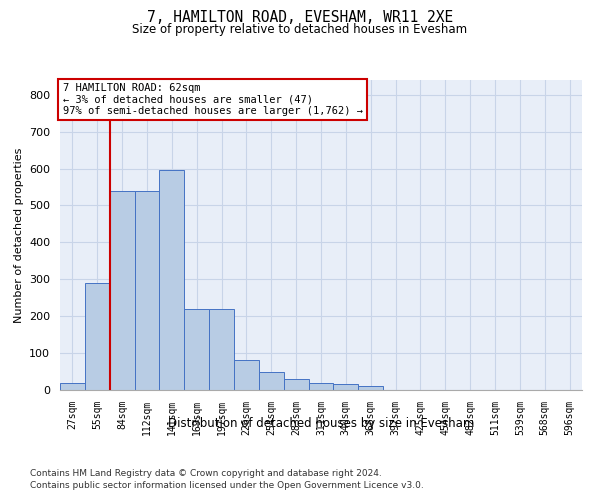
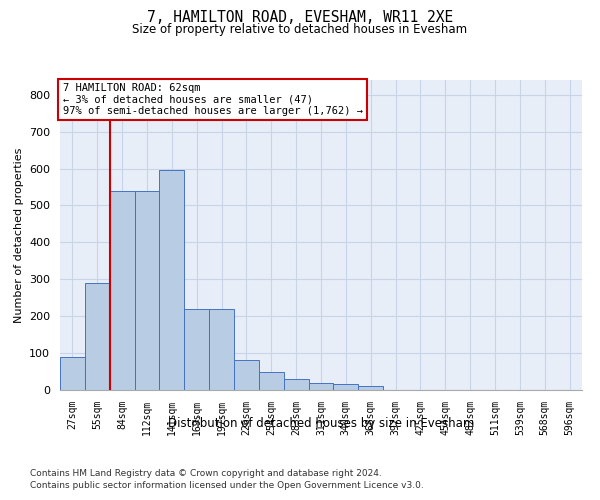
27sqm: 20 -> 90
